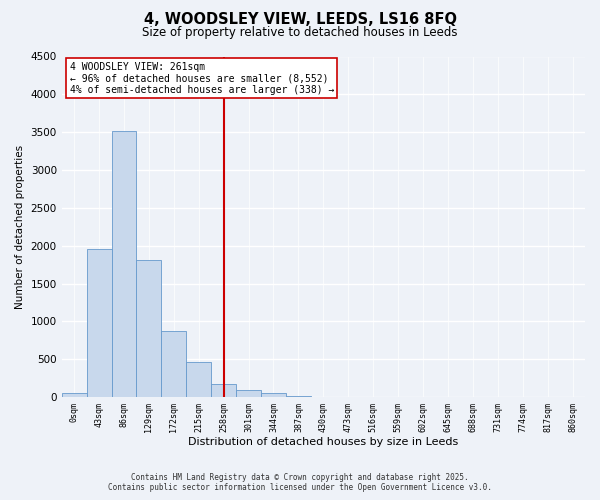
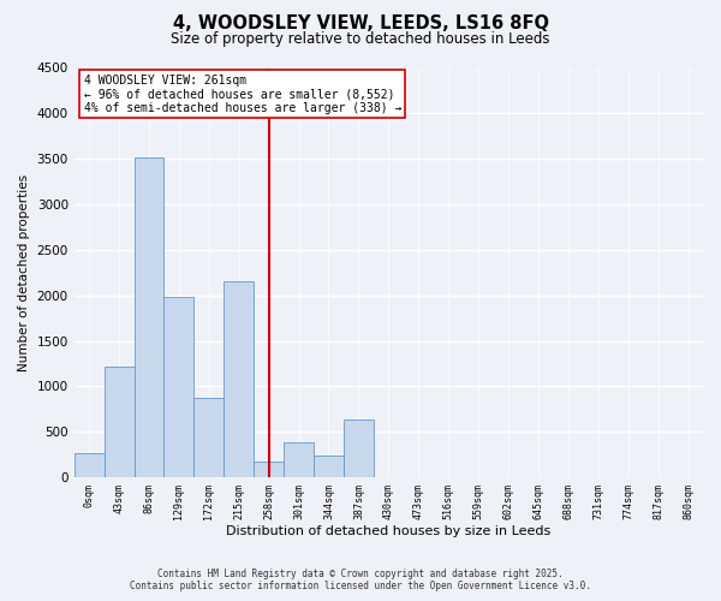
0sqm: 50 -> 260
43sqm: 1950 -> 1220
129sqm: 1810 -> 1980
215sqm: 460 -> 2160
301sqm: 100 -> 380
344sqm: 50 -> 240
387sqm: 20 -> 640
